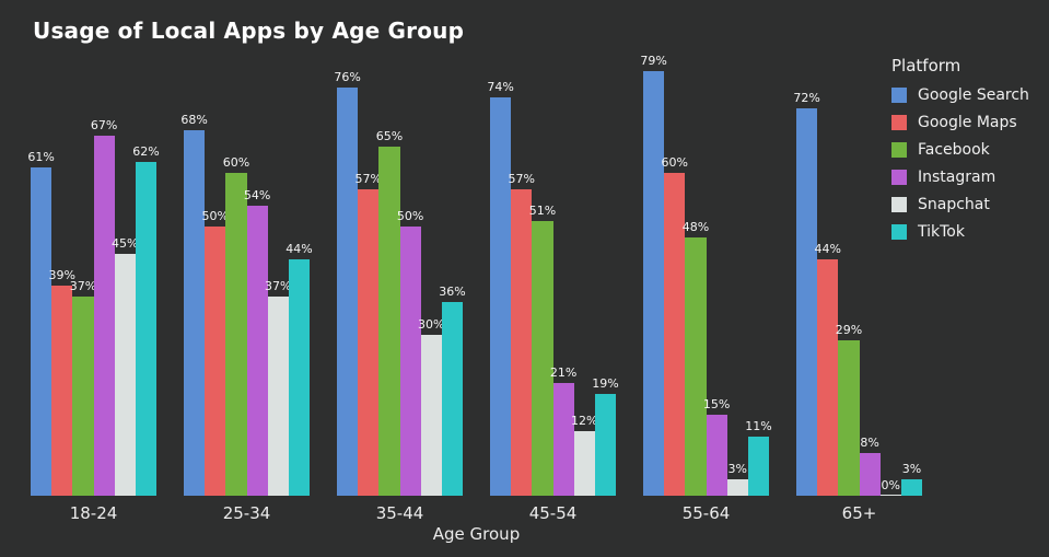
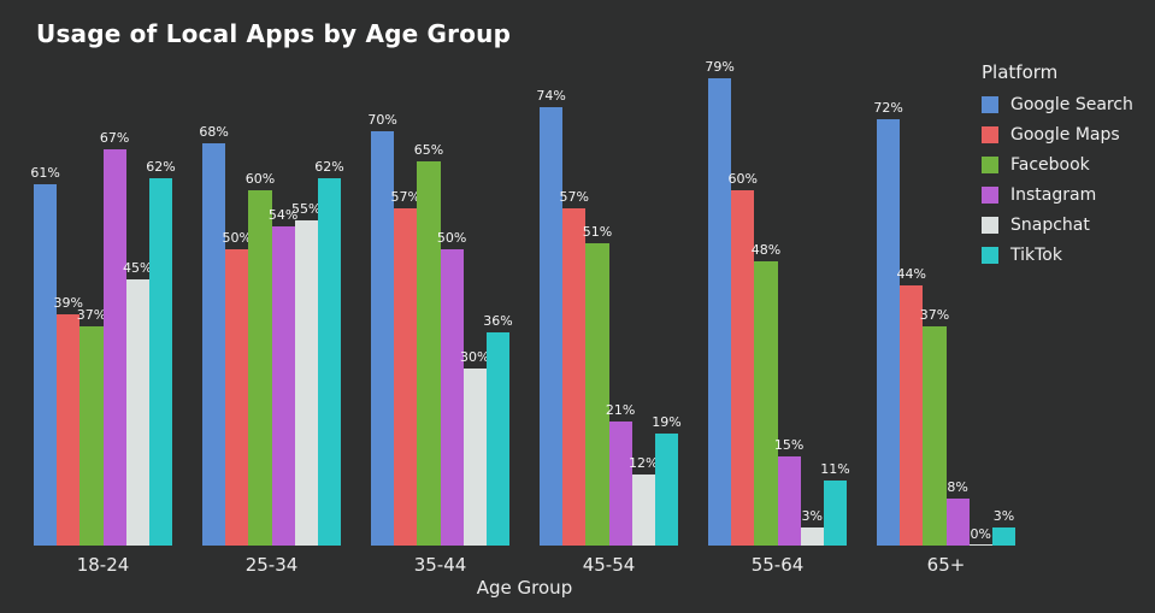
Snapchat/25-34: 37% -> 55%
TikTok/25-34: 44% -> 62%
Google Search/35-44: 76% -> 70%
Facebook/65+: 29% -> 37%
